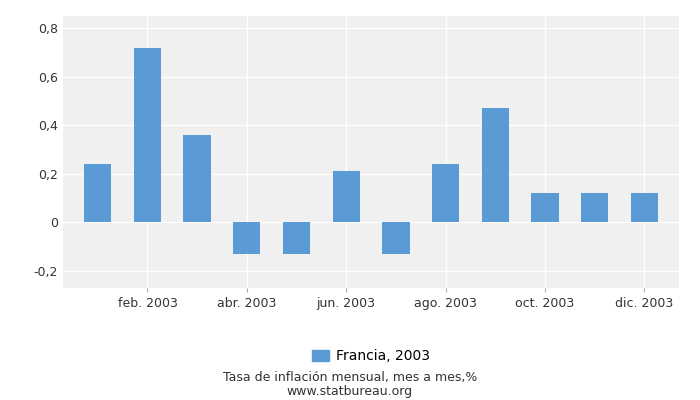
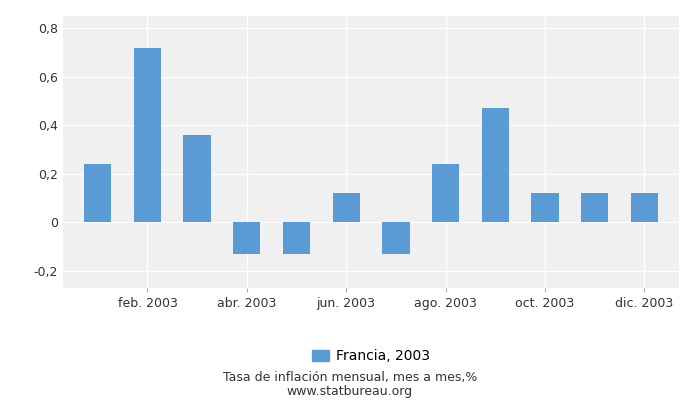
jun. 2003: 0,21 -> 0,12
